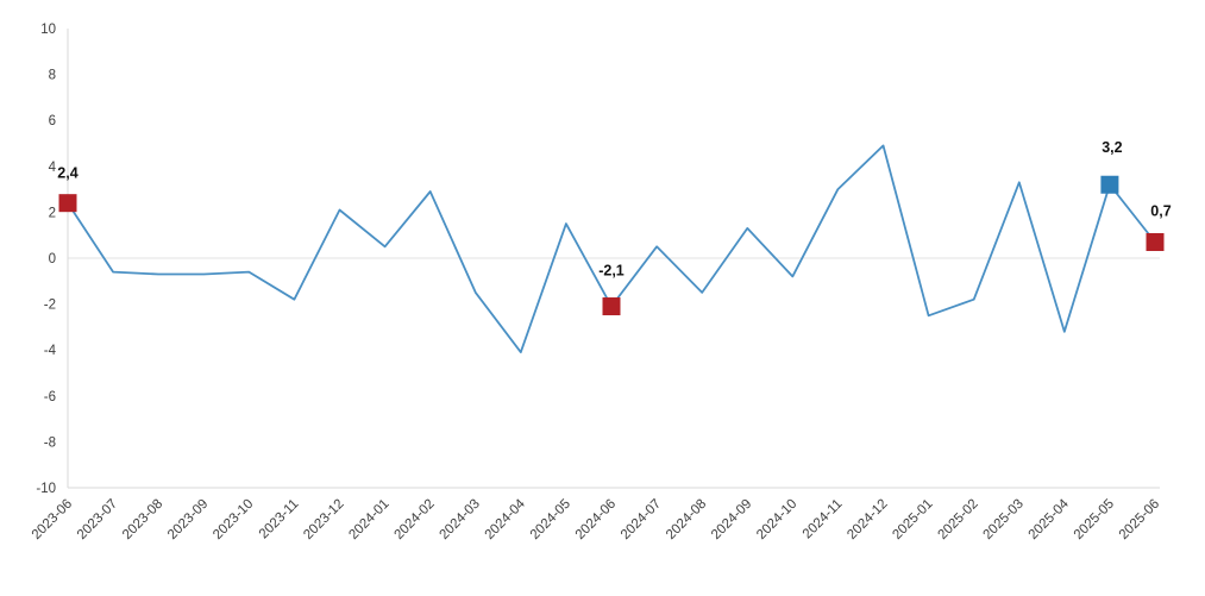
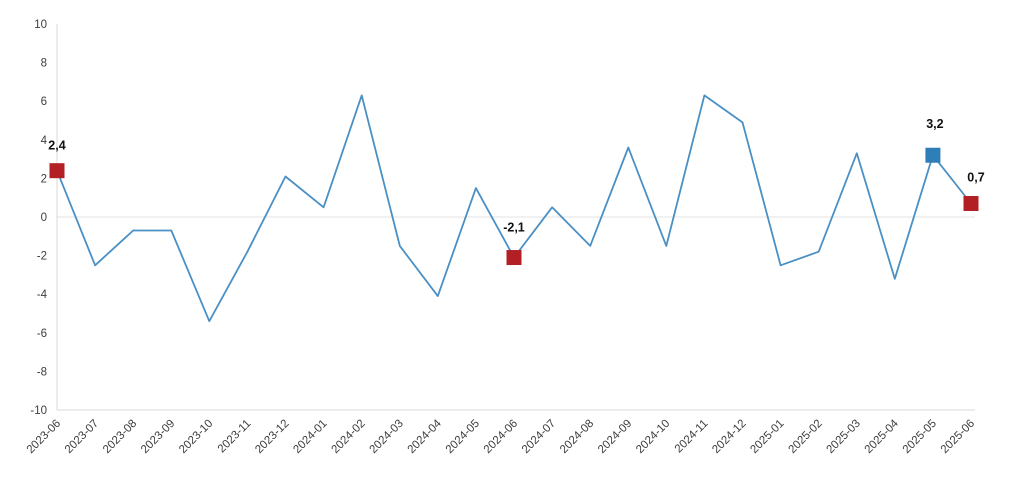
2023-07: -0.6 -> -2.5
2023-10: -0.6 -> -5.4
2024-02: 2.9 -> 6.3
2024-09: 1.3 -> 3.6
2024-10: -0.8 -> -1.5
2024-11: 3.0 -> 6.3
